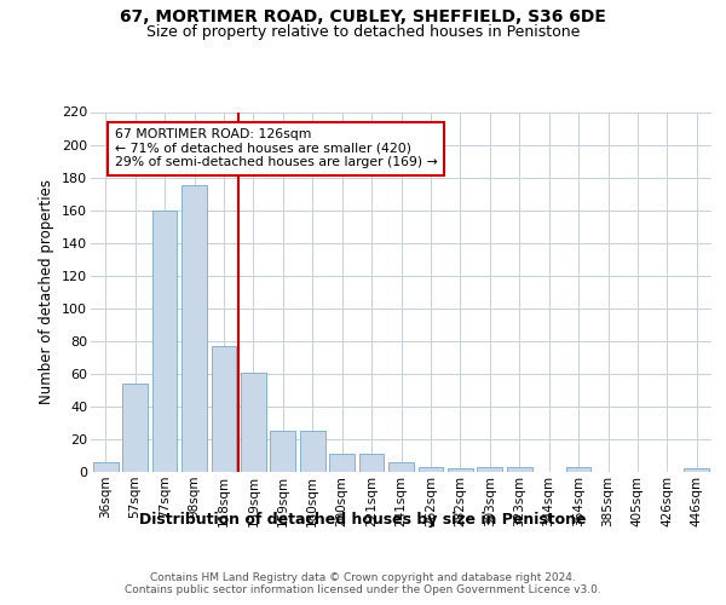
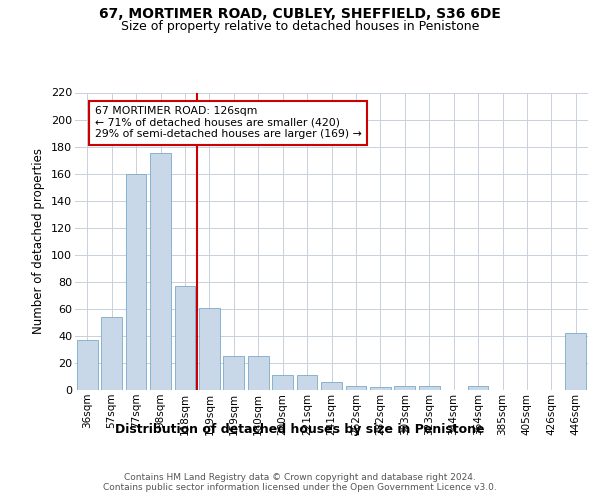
36sqm: 6 -> 37
446sqm: 2 -> 42
